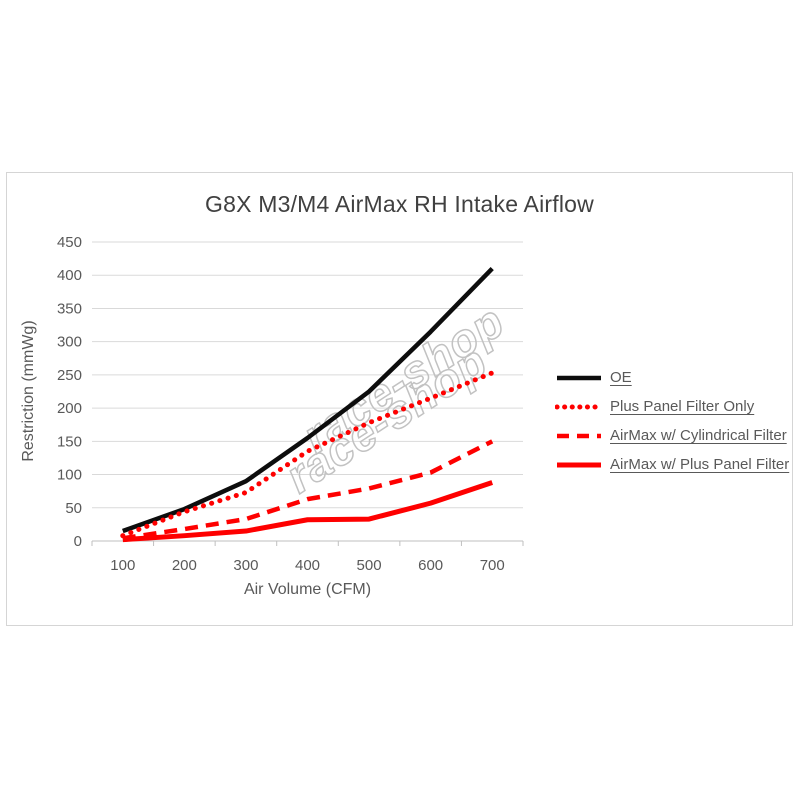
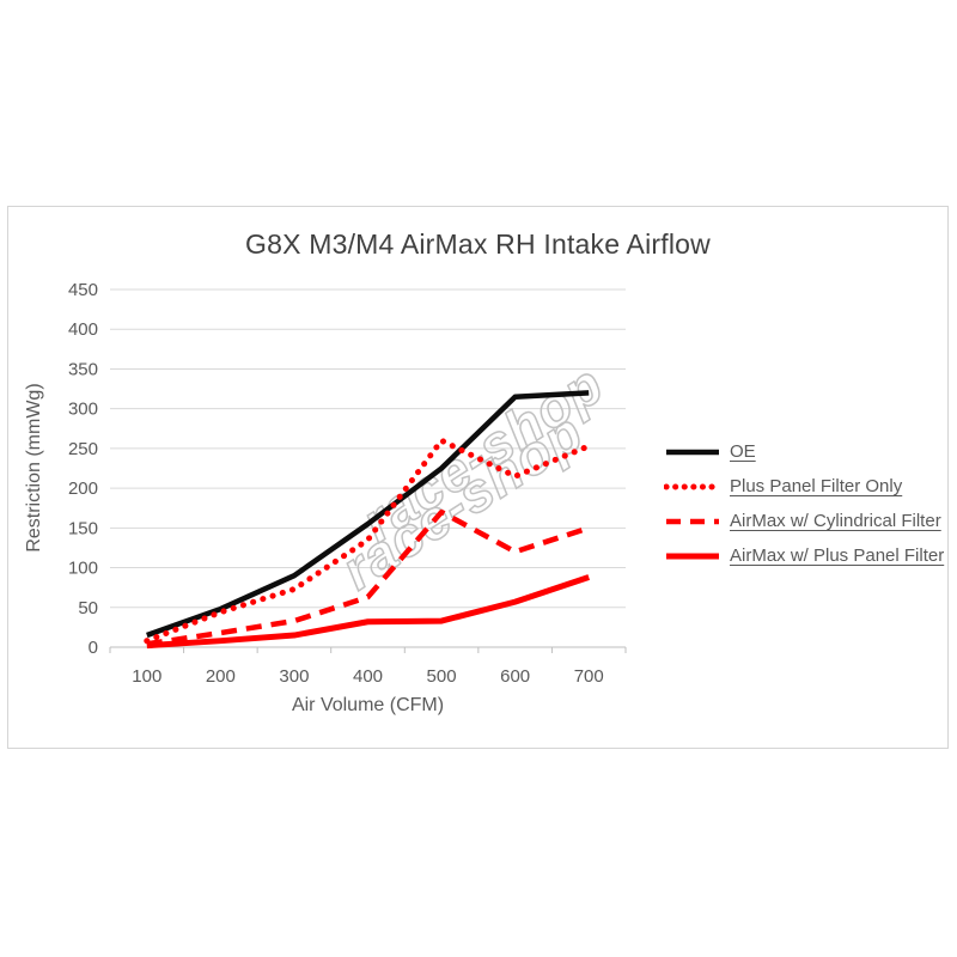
Plus Panel Filter Only/500: 180 -> 260
AirMax w/ Cylindrical Filter/500: 80 -> 170
AirMax w/ Cylindrical Filter/600: 100 -> 120
OE/700: 410 -> 320
